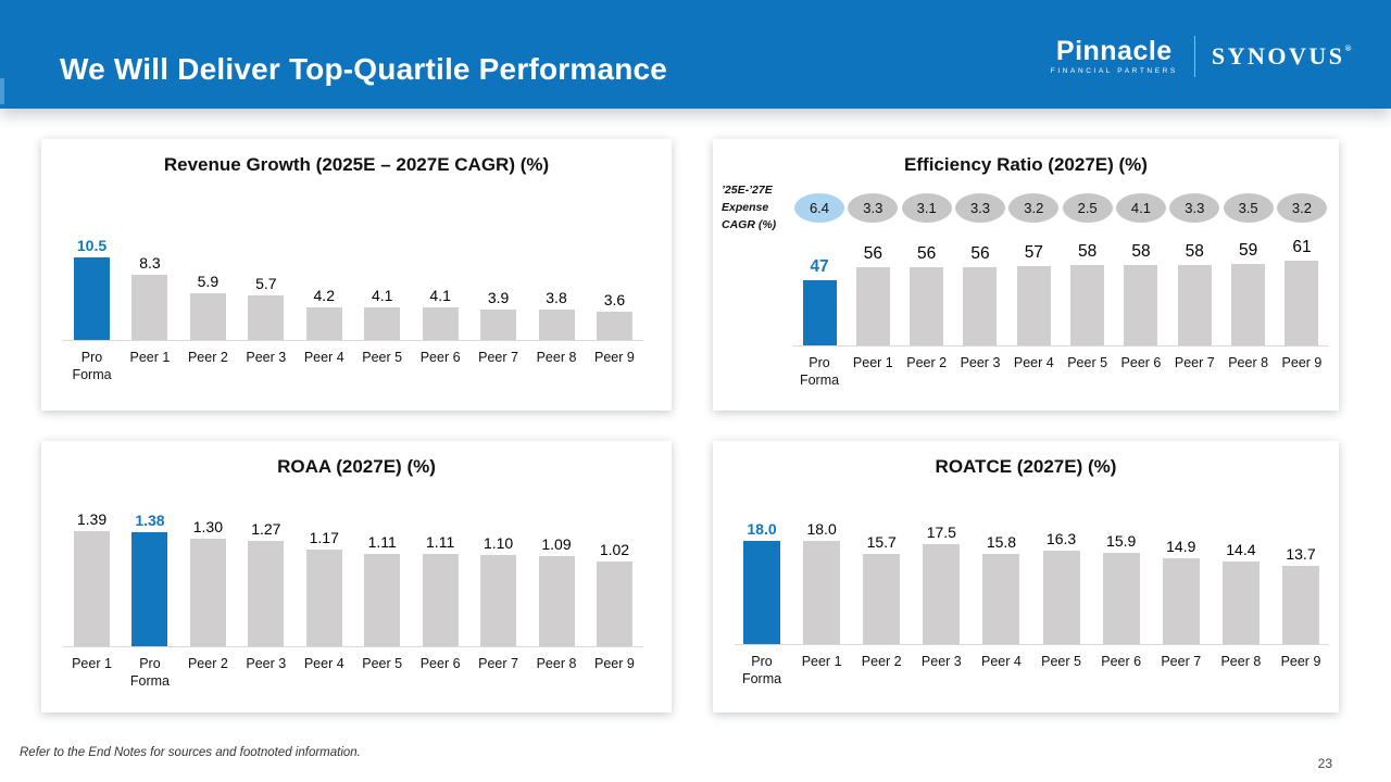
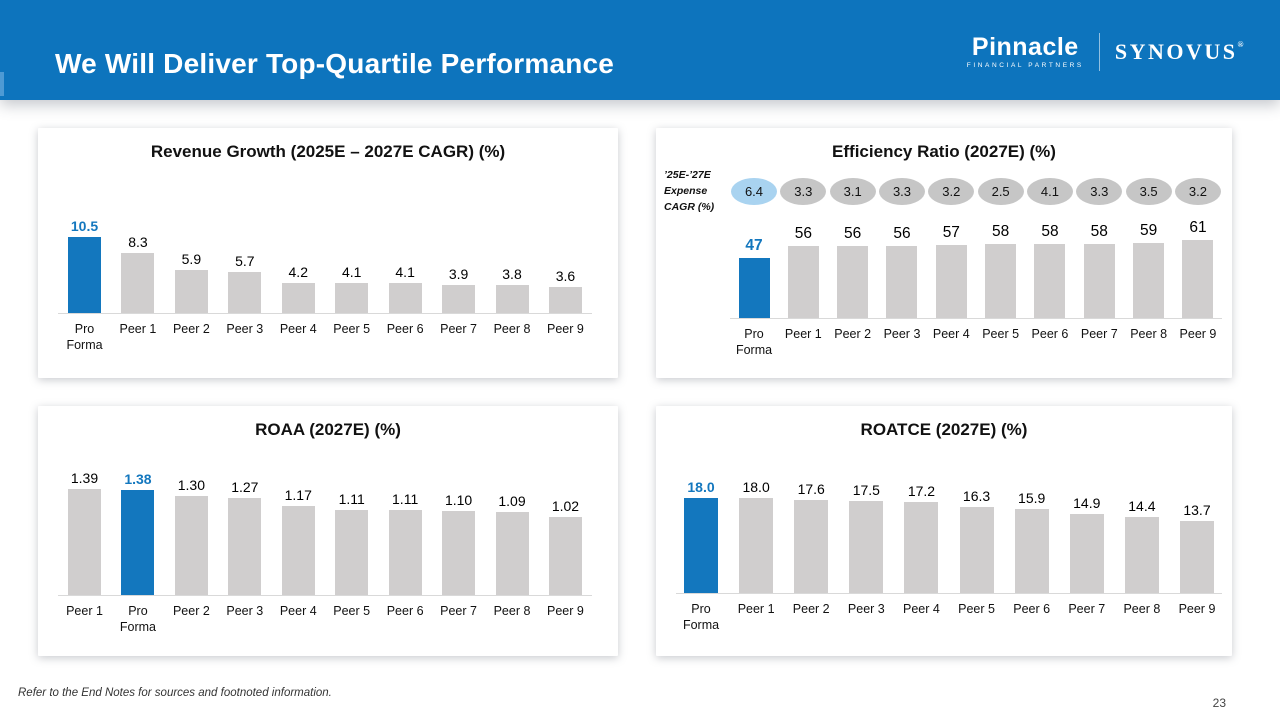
ROATCE (2027E) (%)/Peer 2: 15.7 -> 17.6
ROATCE (2027E) (%)/Peer 4: 15.8 -> 17.2
